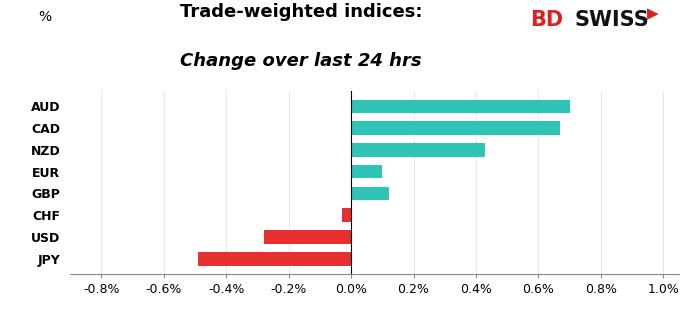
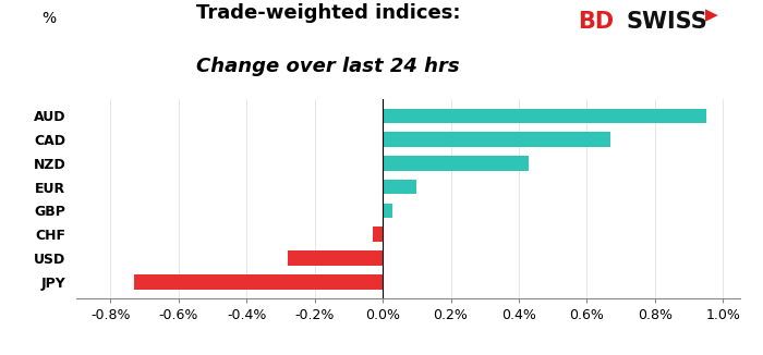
AUD: 0.70% -> 0.95%
GBP: 0.12% -> 0.03%
JPY: -0.49% -> -0.73%
